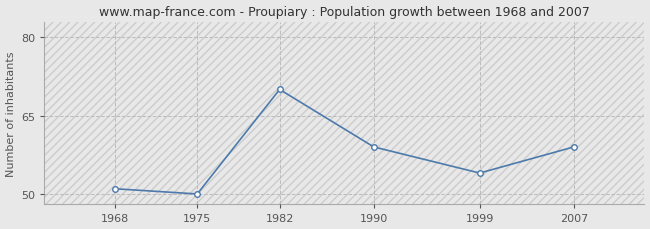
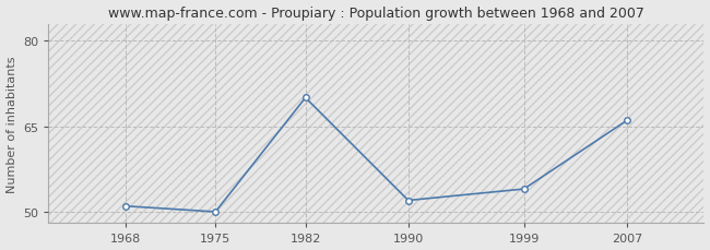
1990: 59 -> 52
2007: 59 -> 66
